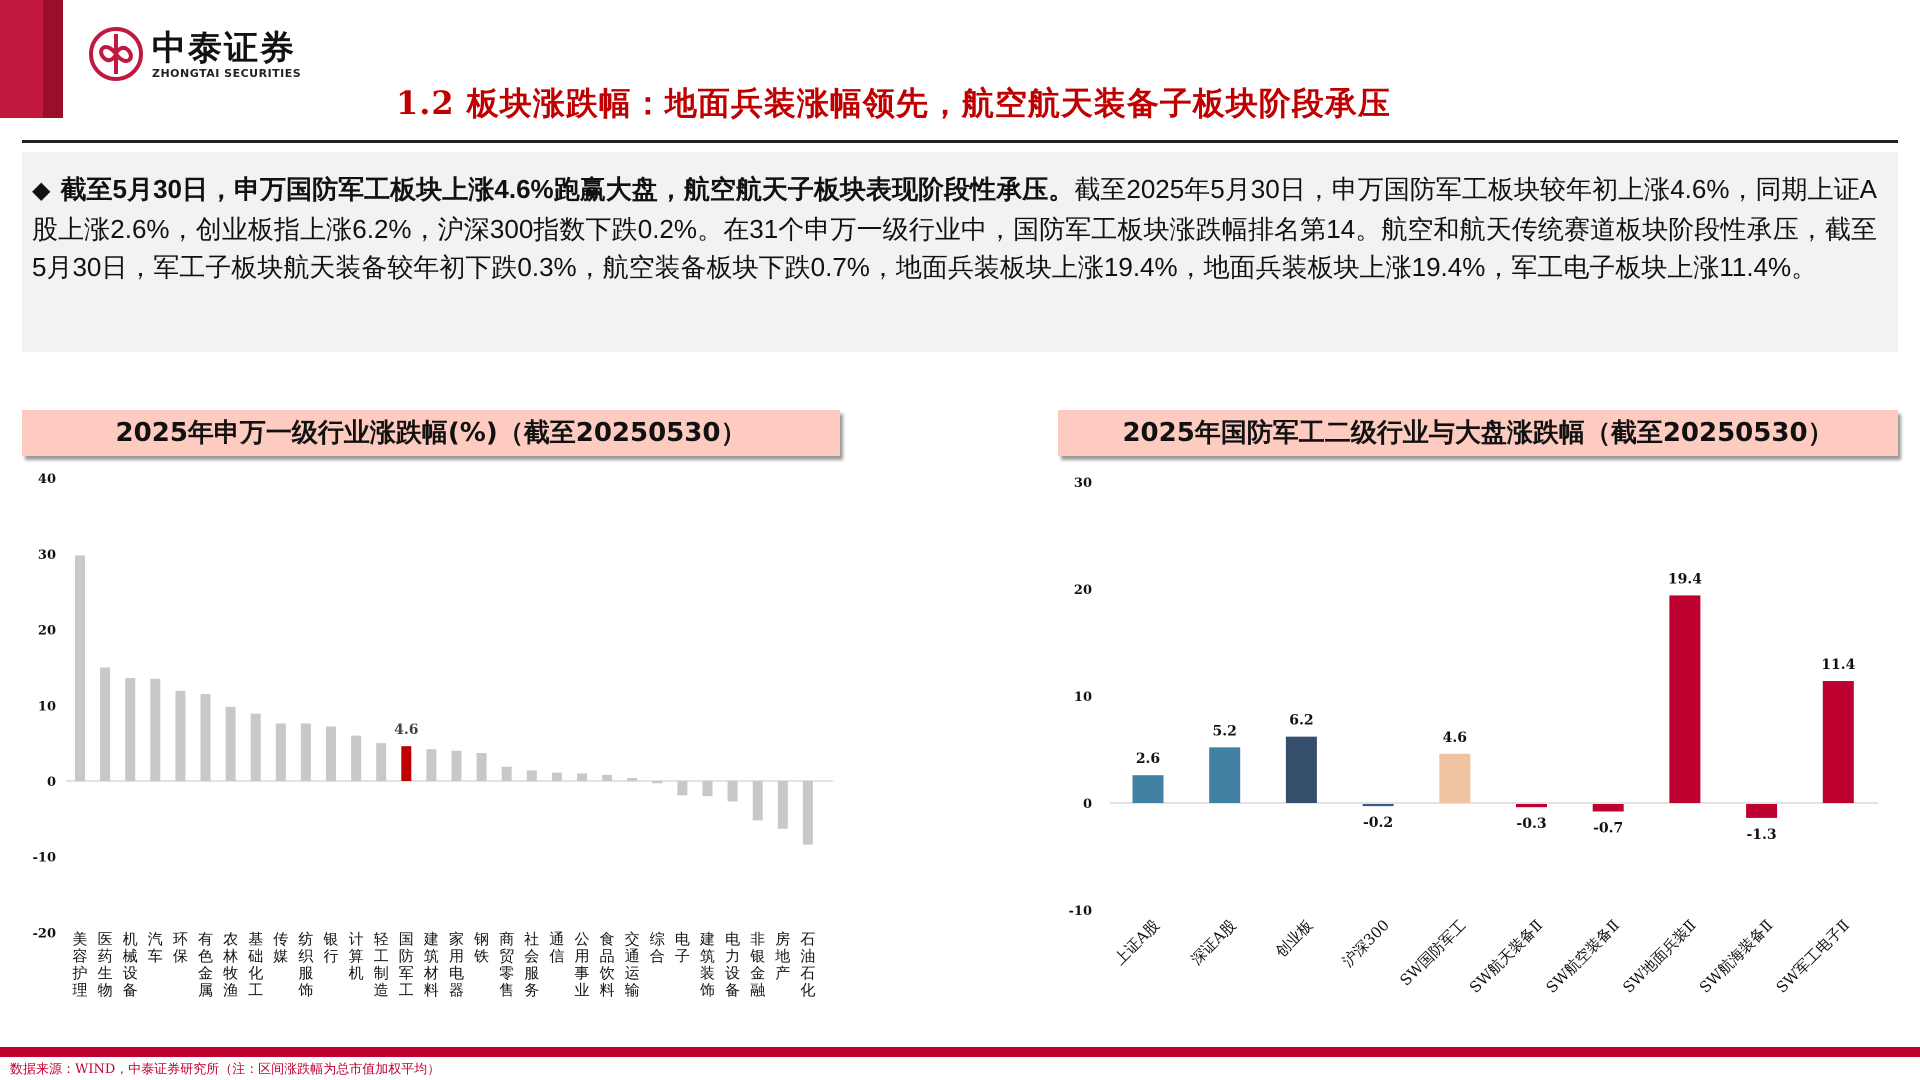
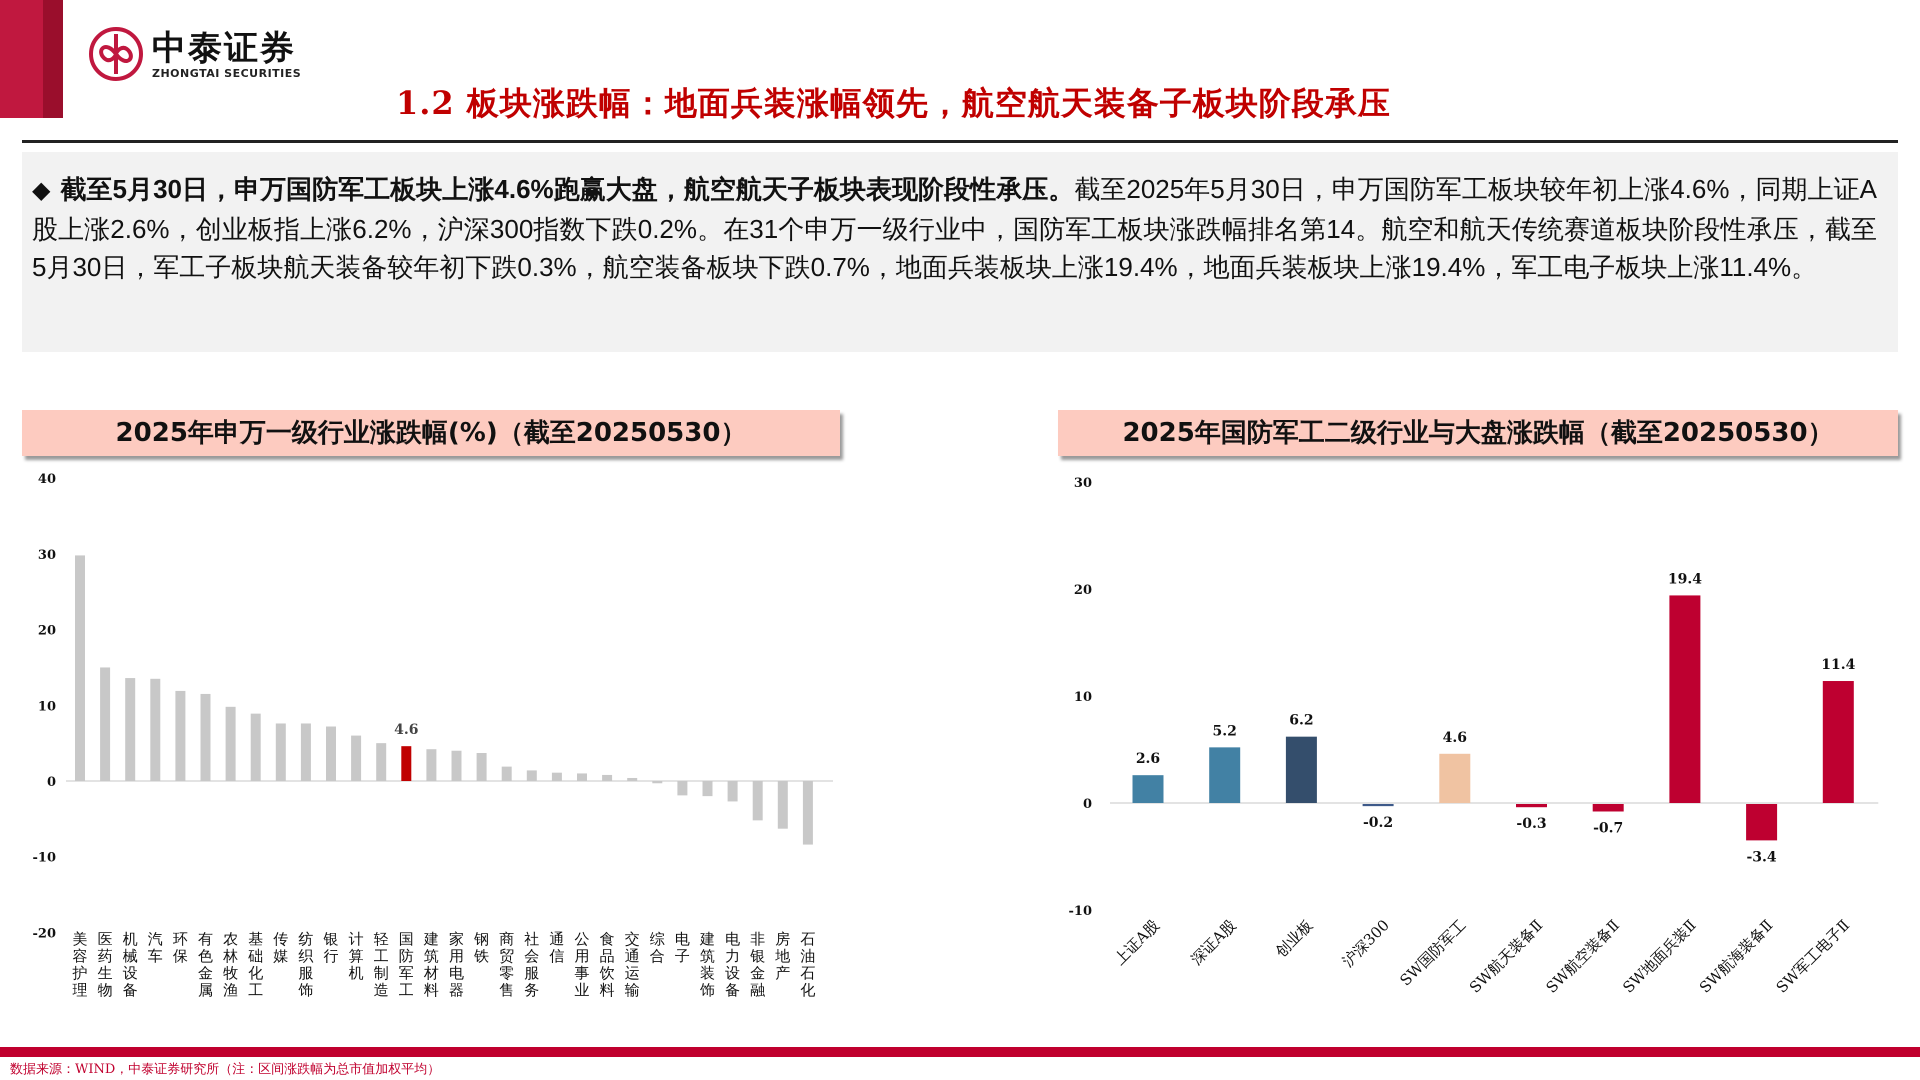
2025年国防军工二级行业与大盘涨跌幅（截至20250530）/SW航海装备Ⅱ: -1.3 -> -3.4
